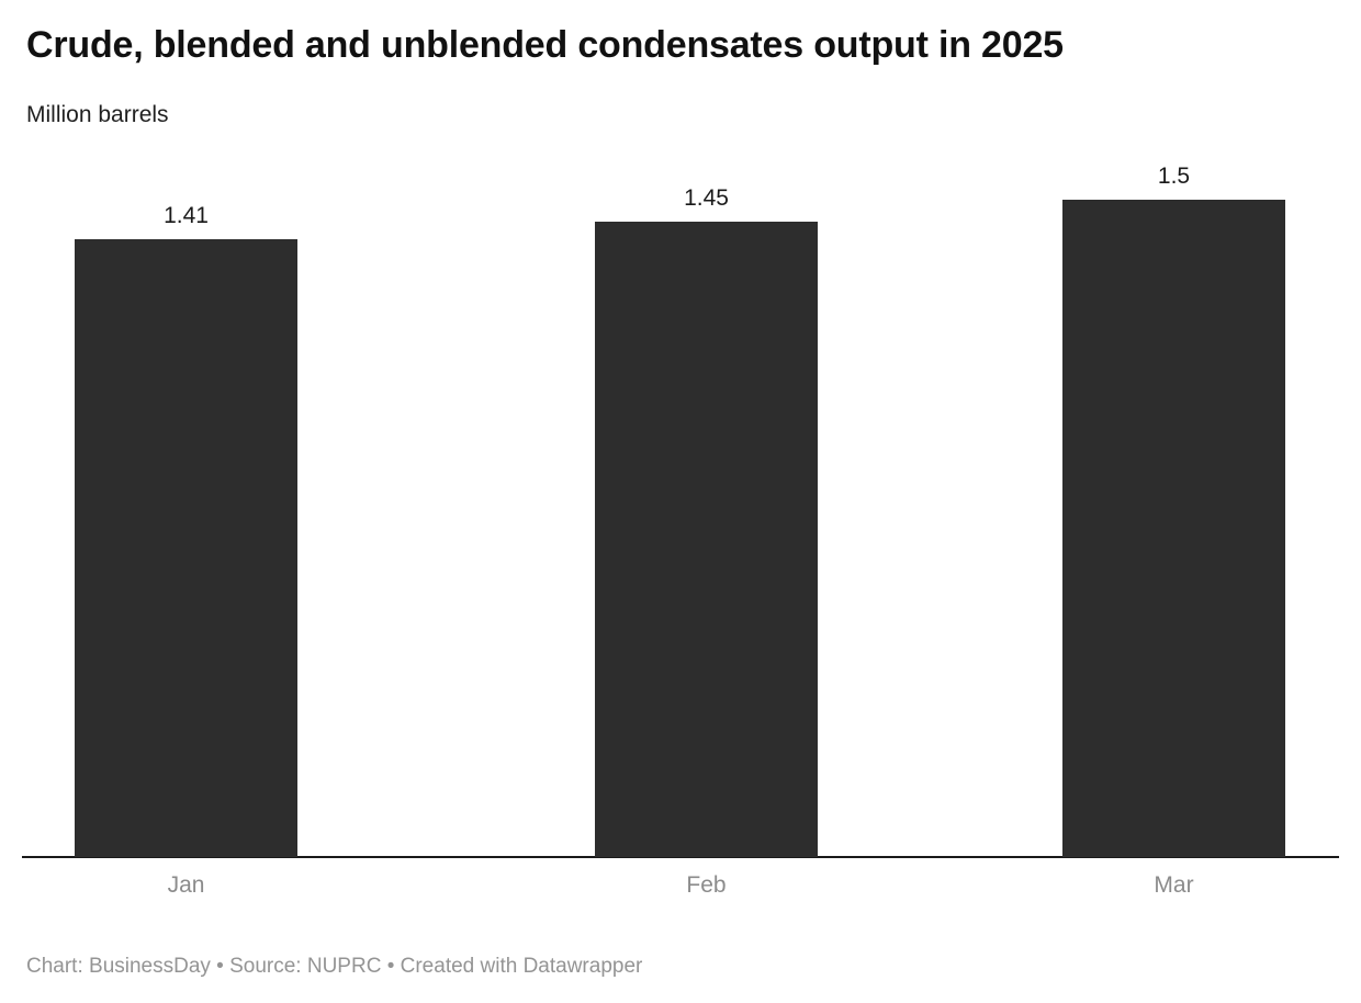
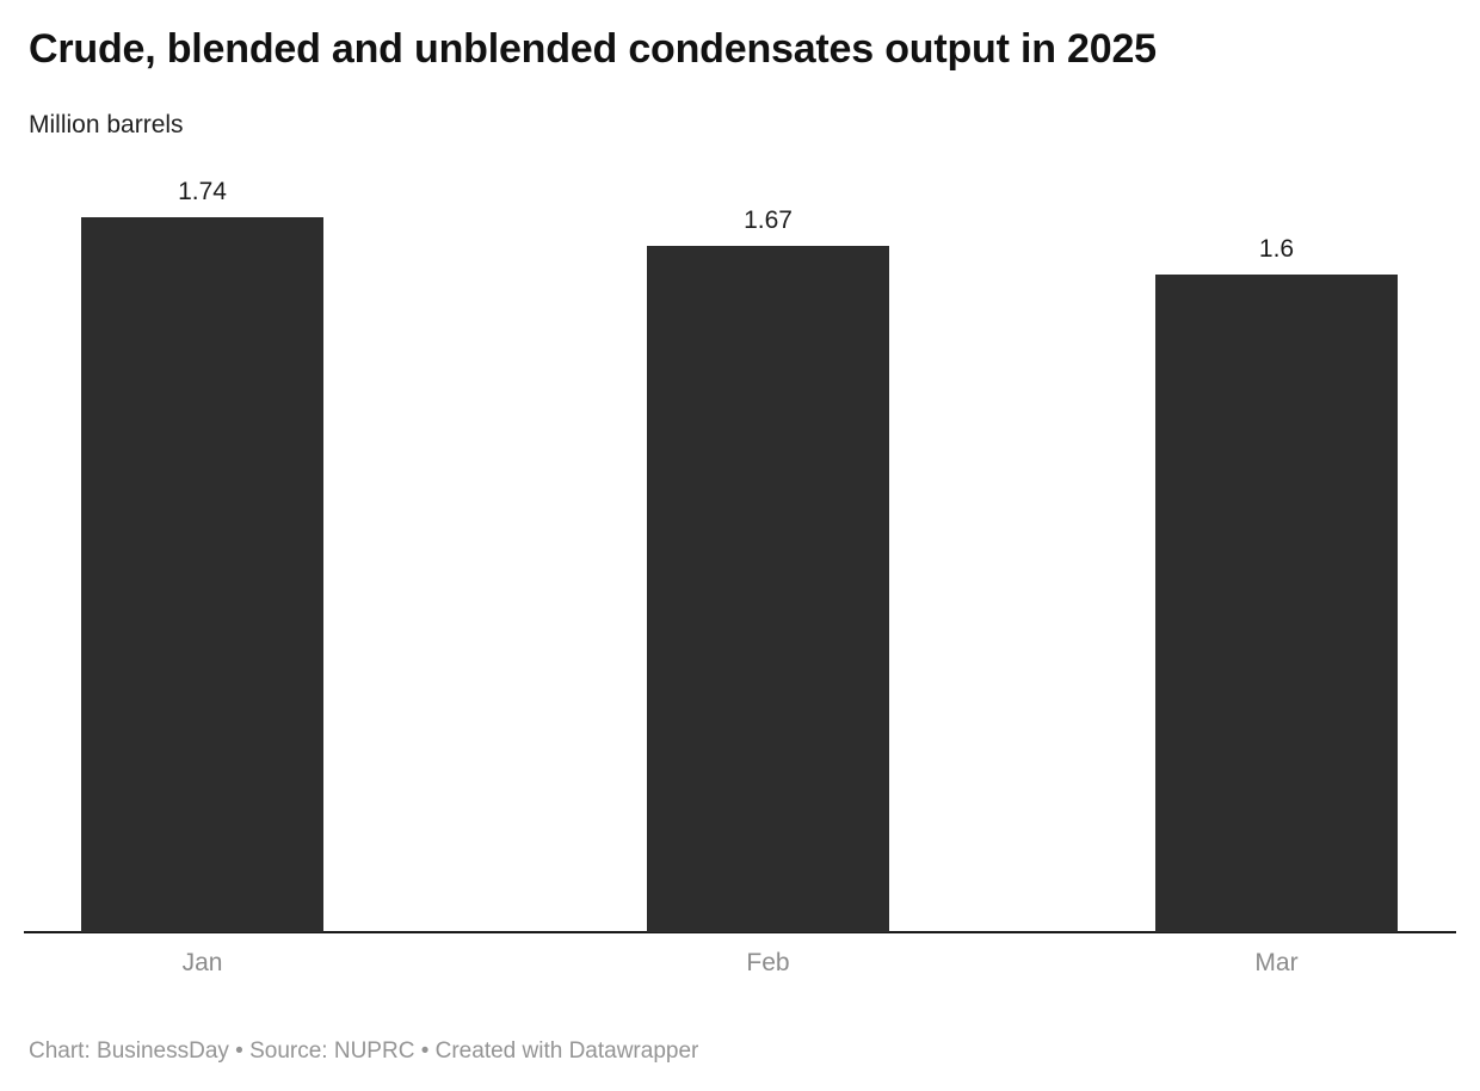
Jan: 1.41 -> 1.74
Feb: 1.45 -> 1.67
Mar: 1.5 -> 1.6
